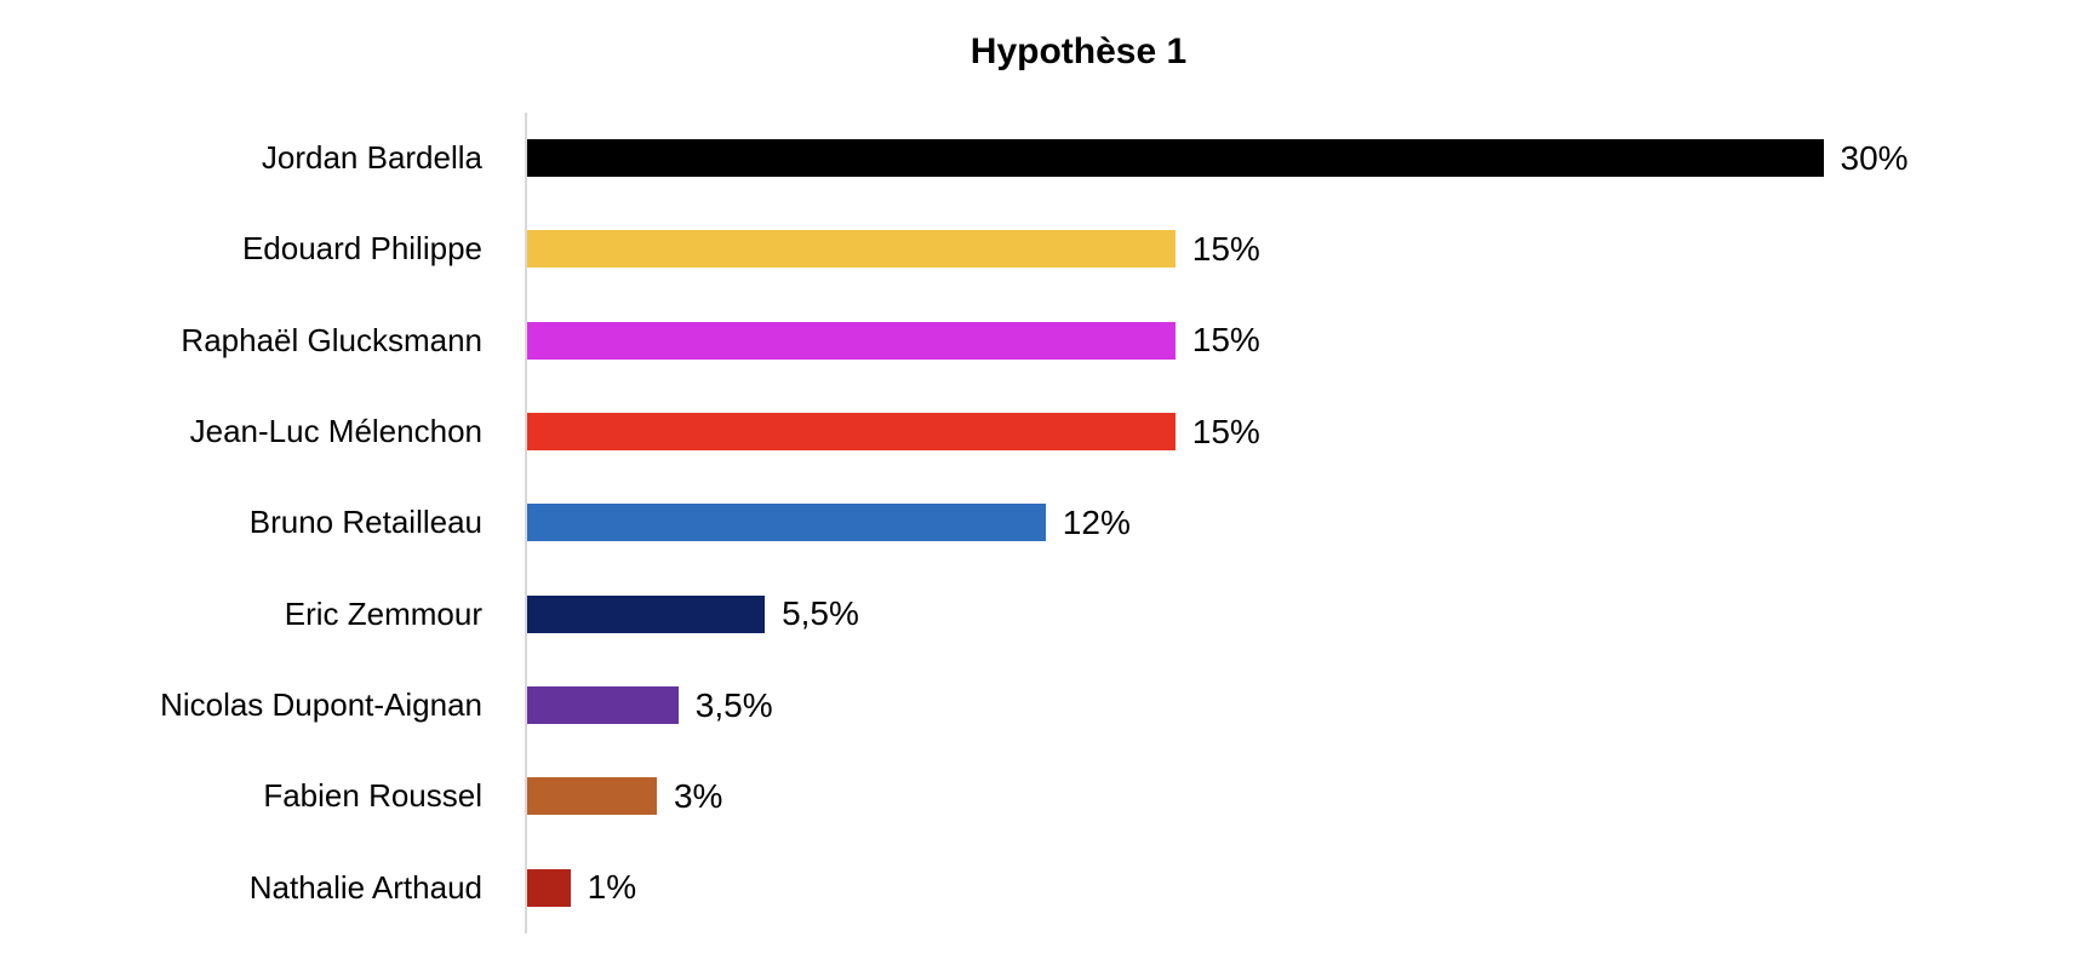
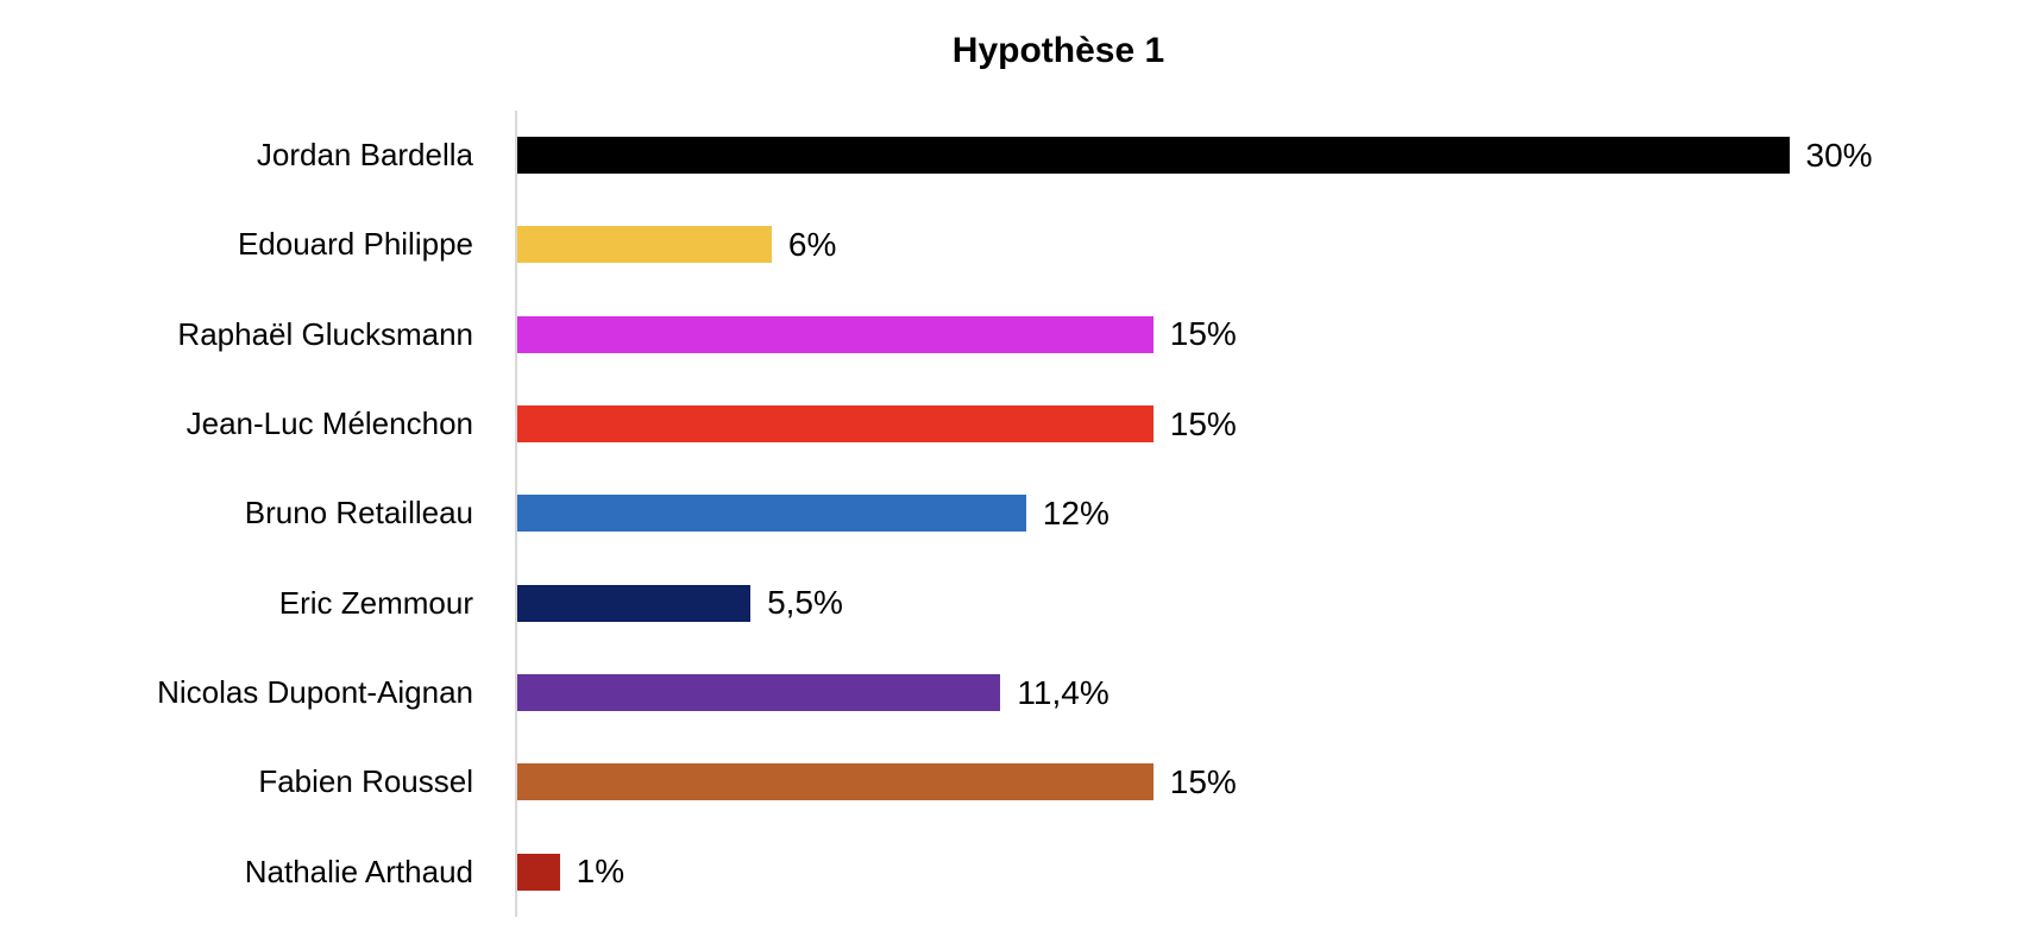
Edouard Philippe: 15% -> 6%
Nicolas Dupont-Aignan: 3,5% -> 11,4%
Fabien Roussel: 3% -> 15%
